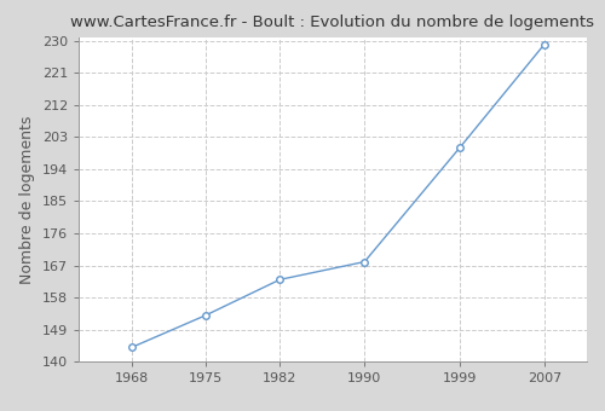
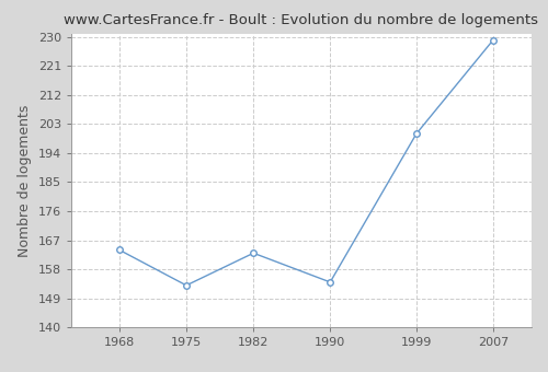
1968: 144 -> 164
1990: 168 -> 154
